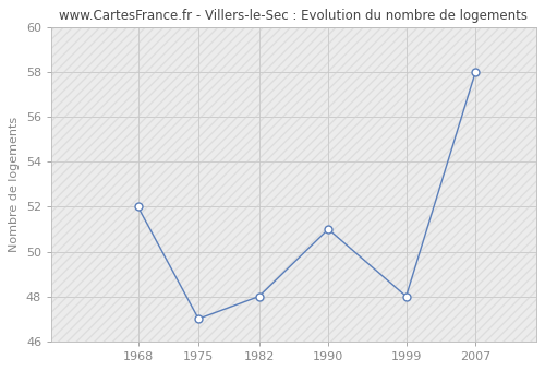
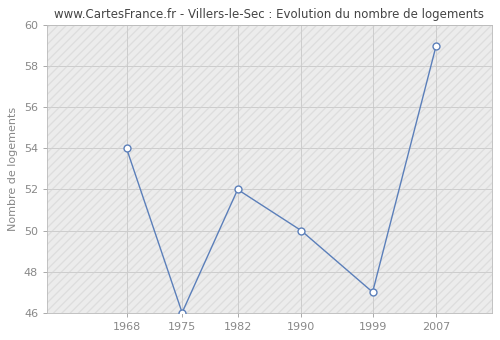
1968: 52 -> 54
1975: 47 -> 46
1982: 48 -> 52
1990: 51 -> 50
1999: 48 -> 47
2007: 58 -> 59
